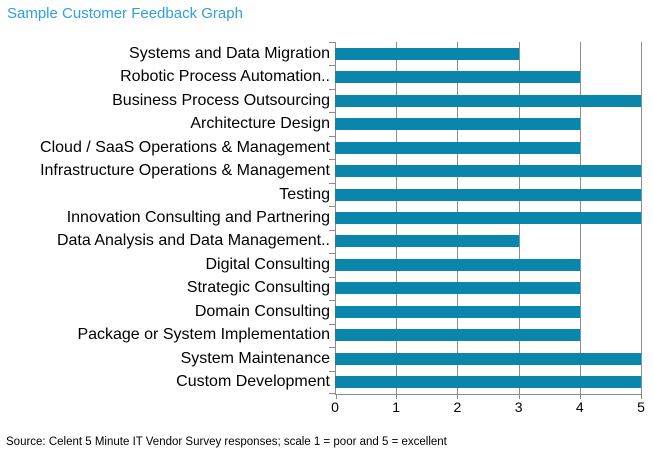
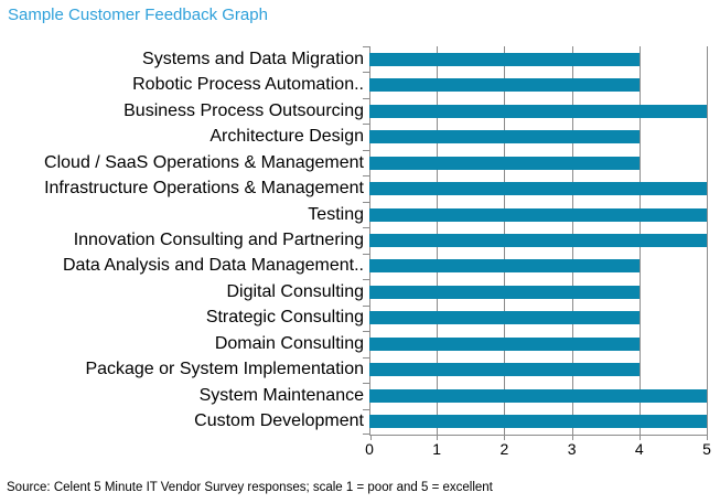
Systems and Data Migration: 3 -> 4
Data Analysis and Data Management..: 3 -> 4
